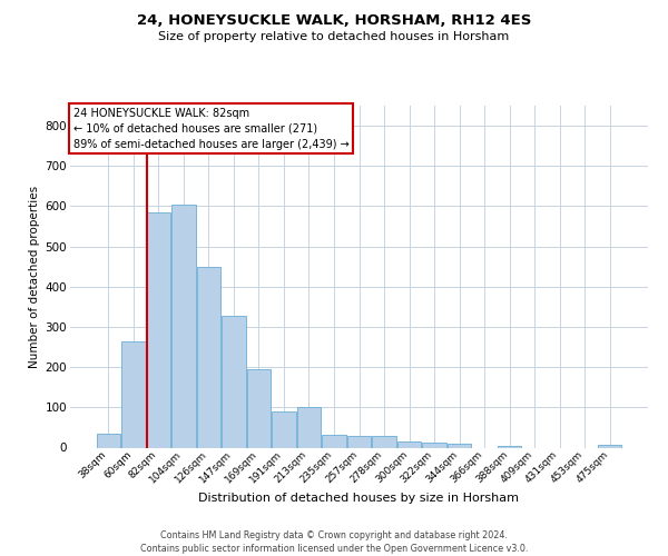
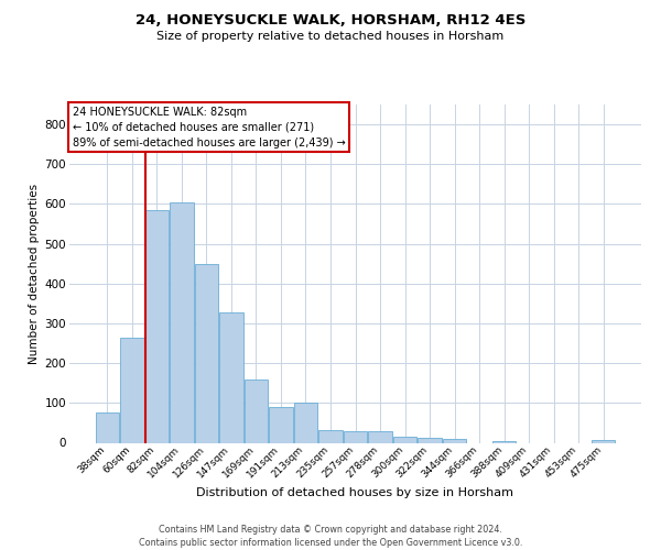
38sqm: 35 -> 75
169sqm: 195 -> 160
